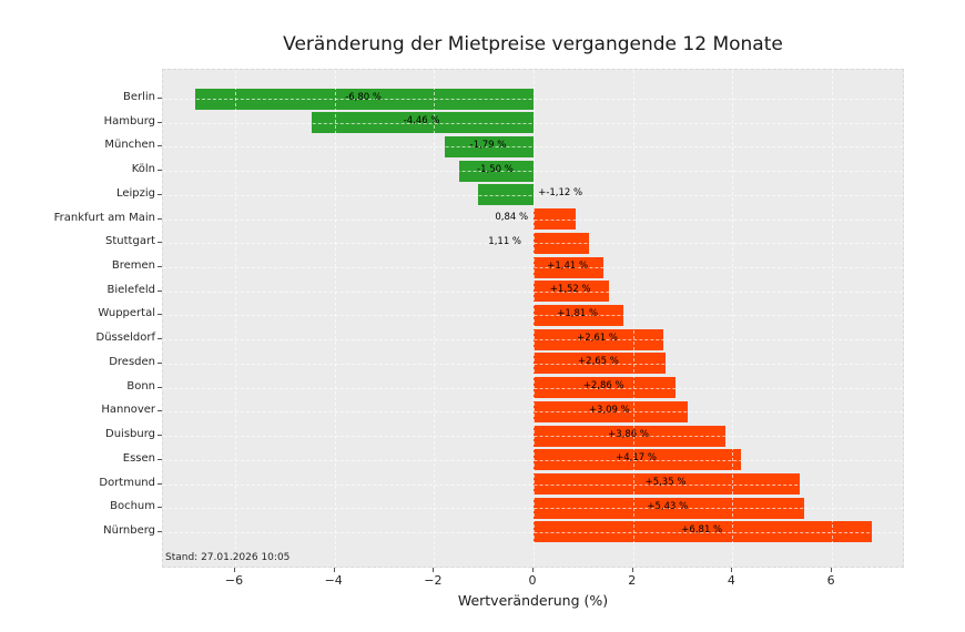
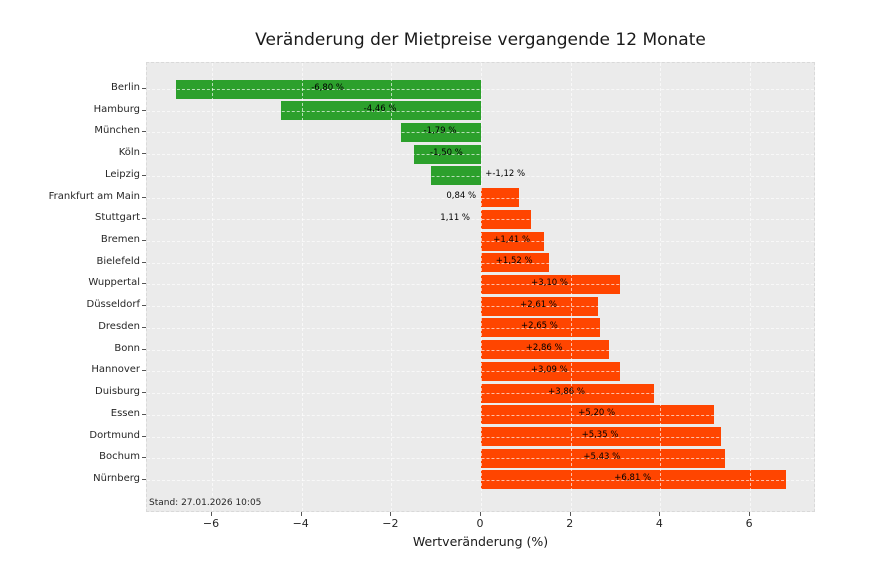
Wuppertal: +1,81 -> +3,10
Essen: +4,17 -> +5,20
